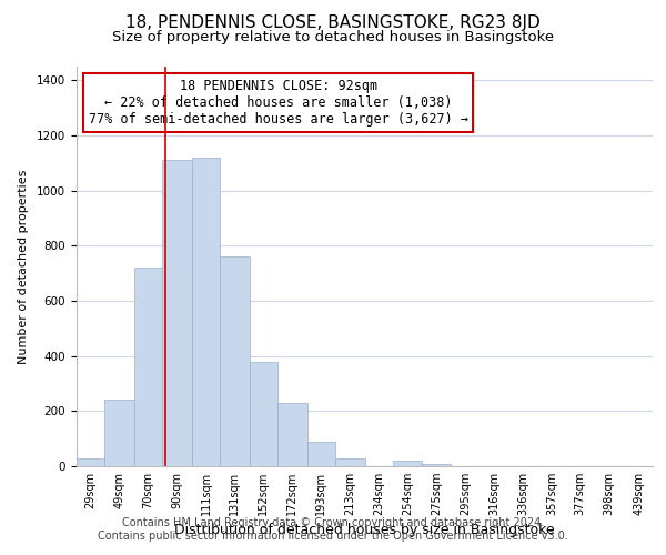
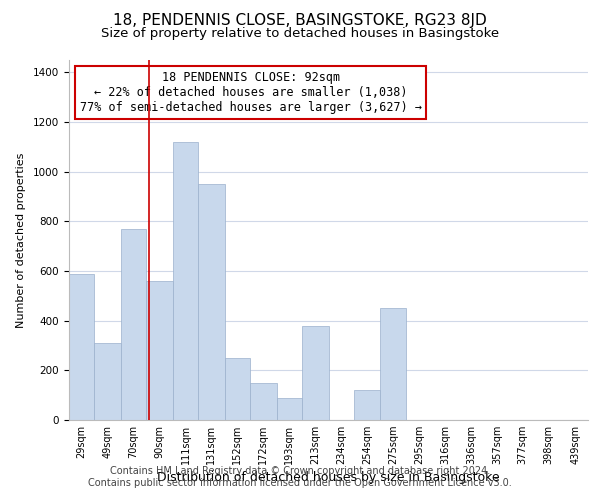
29sqm: 30 -> 590
49sqm: 240 -> 310
70sqm: 720 -> 770
90sqm: 1110 -> 560
131sqm: 760 -> 950
152sqm: 380 -> 250
172sqm: 230 -> 150
213sqm: 30 -> 380
254sqm: 20 -> 120
275sqm: 10 -> 450
